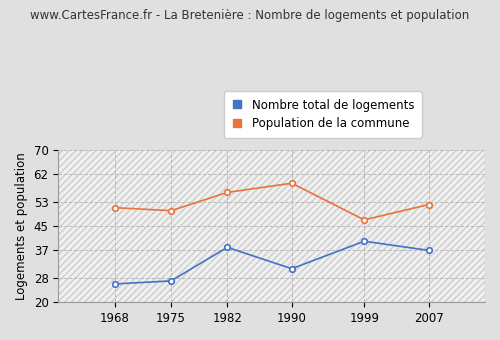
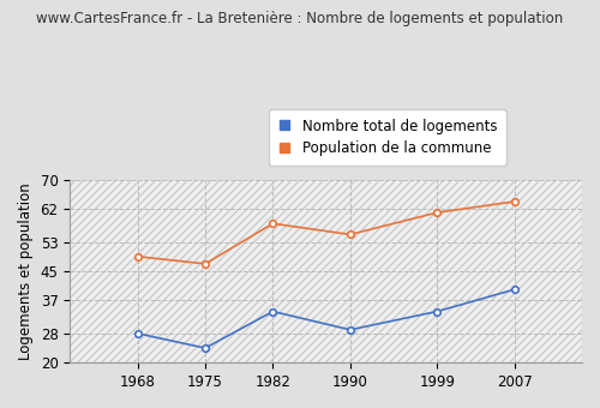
Nombre total de logements/1968: 26 -> 28
Population de la commune/1968: 51 -> 49
Nombre total de logements/1975: 27 -> 24
Population de la commune/1975: 50 -> 47
Nombre total de logements/1982: 38 -> 34
Population de la commune/1982: 56 -> 58
Nombre total de logements/1990: 31 -> 29
Population de la commune/1990: 59 -> 55
Nombre total de logements/1999: 40 -> 34
Population de la commune/1999: 47 -> 61
Nombre total de logements/2007: 37 -> 40
Population de la commune/2007: 52 -> 64
